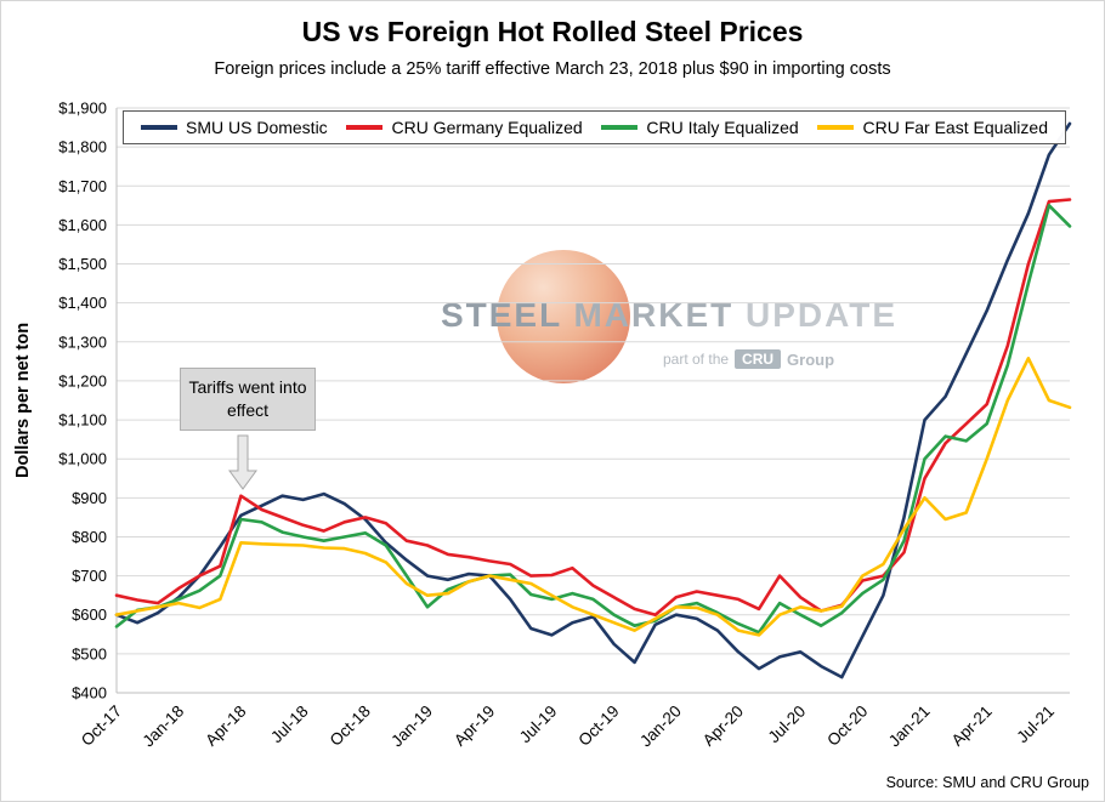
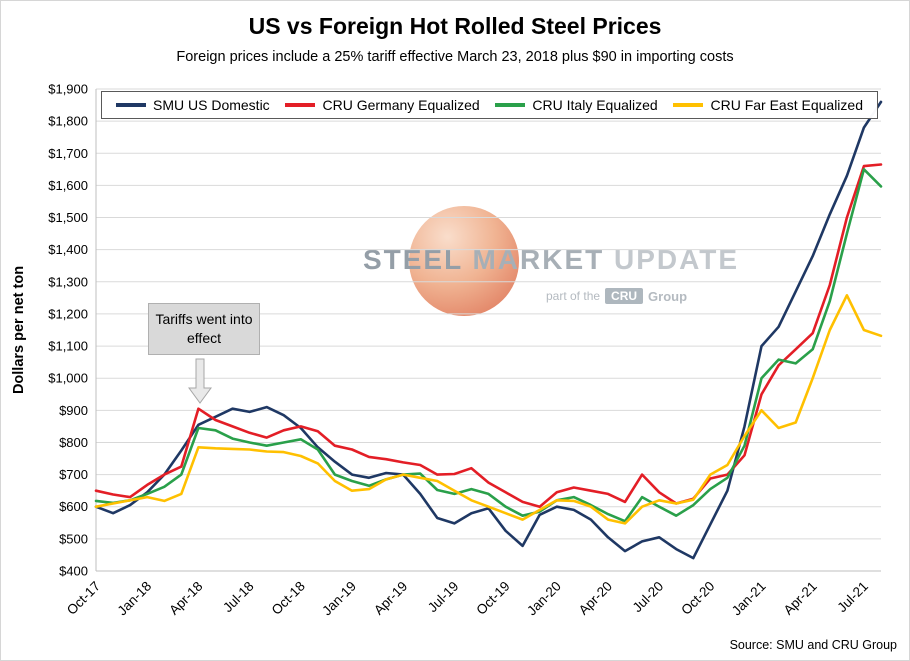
CRU Italy Equalized/Oct-17: $570 -> $620
CRU Italy Equalized/Jan-19: $620 -> $680
